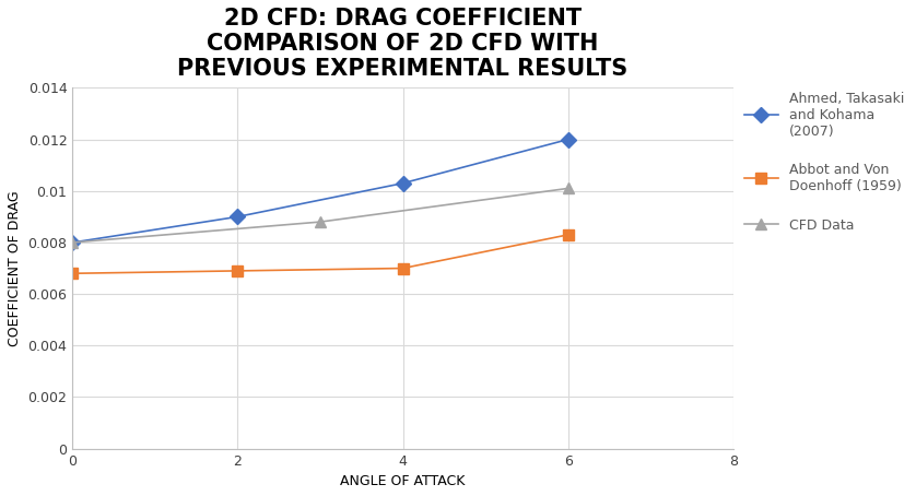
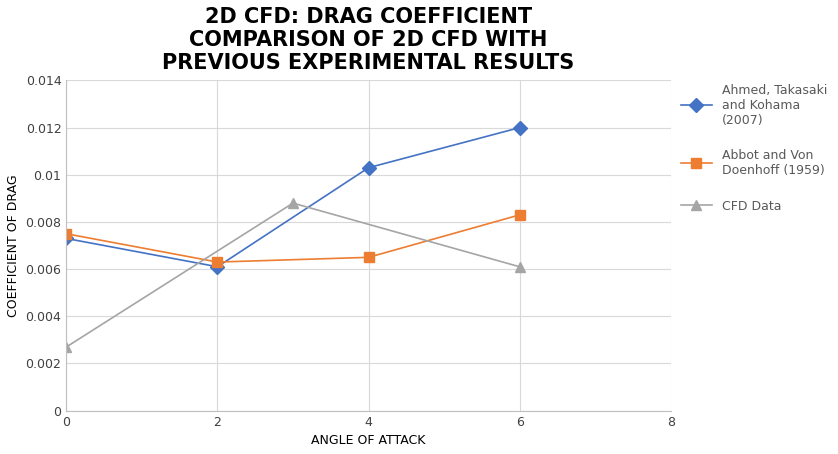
Ahmed, Takasaki and Kohama (2007)/0: 0.0080 -> 0.0073
Abbot and Von Doenhoff (1959)/0: 0.0068 -> 0.0075
CFD Data/0: 0.0080 -> 0.0027
Ahmed, Takasaki and Kohama (2007)/2: 0.0090 -> 0.0061
Abbot and Von Doenhoff (1959)/2: 0.0069 -> 0.0063
Abbot and Von Doenhoff (1959)/4: 0.0070 -> 0.0065
CFD Data/6: 0.0101 -> 0.0061
